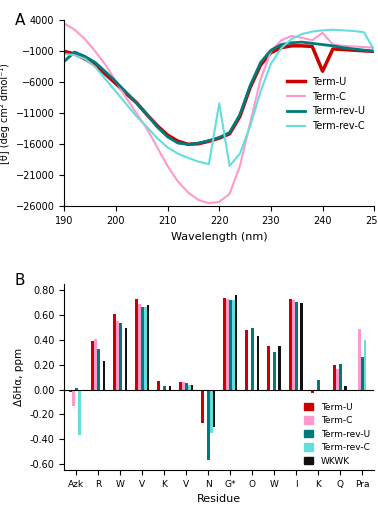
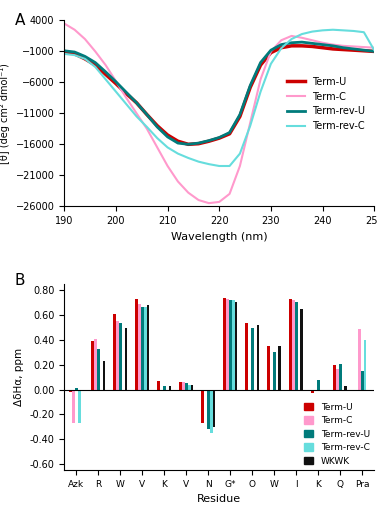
Term-rev-U/190: -2600 -> -900
Term-rev-C/220: -9400 -> -19500
Term-U/240: -4200 -> -400
Term-C/240: 2000 -> 400
Term-C/Azk: -0.13 -> -0.27
Term-rev-C/Azk: -0.37 -> -0.27
Term-rev-U/N: -0.57 -> -0.32
WKWK/G*: 0.76 -> 0.71
Term-U/O: 0.48 -> 0.54
WKWK/O: 0.43 -> 0.52
WKWK/I: 0.70 -> 0.65
Term-rev-U/Pra: 0.26 -> 0.15
